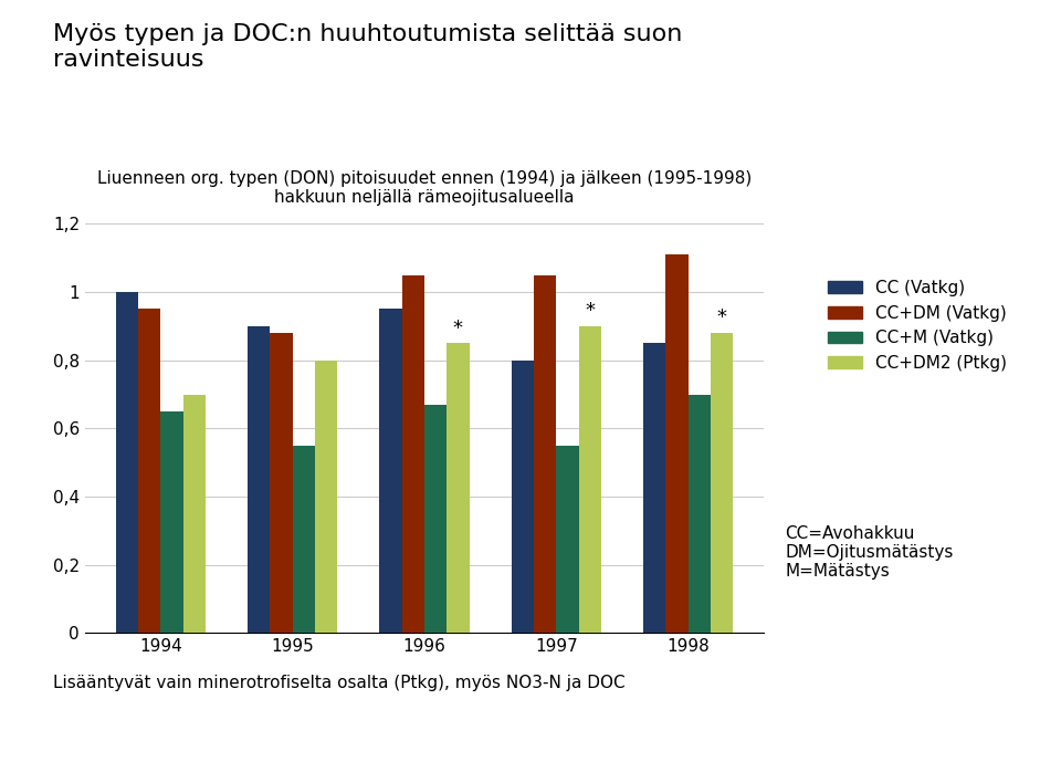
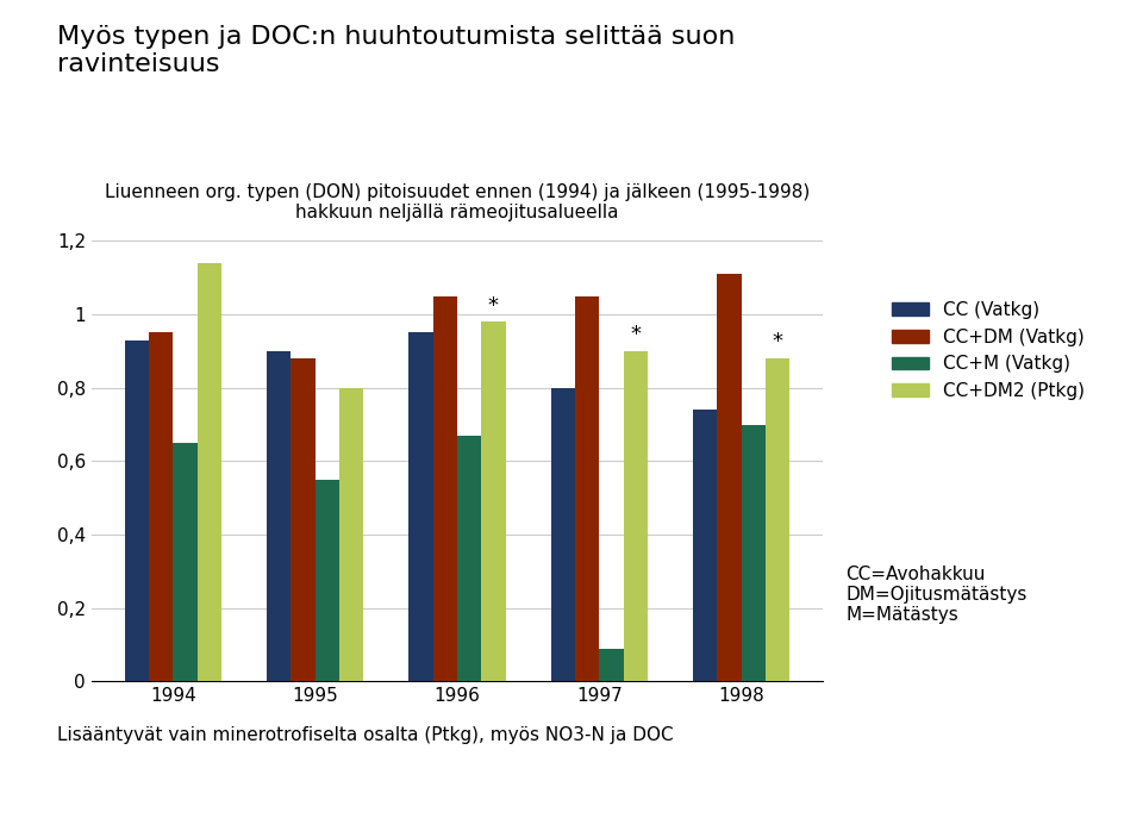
CC (Vatkg)/1994: 1,00 -> 0,93
CC+DM2 (Ptkg)/1994: 0,70 -> 1,14
CC+DM2 (Ptkg)/1996: 0,85 -> 0,98
CC+M (Vatkg)/1997: 0,55 -> 0,09
CC (Vatkg)/1998: 0,85 -> 0,74
